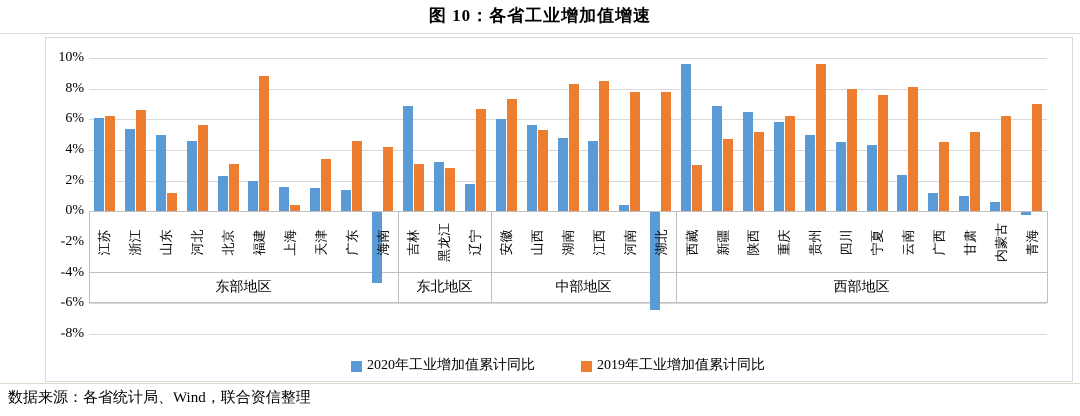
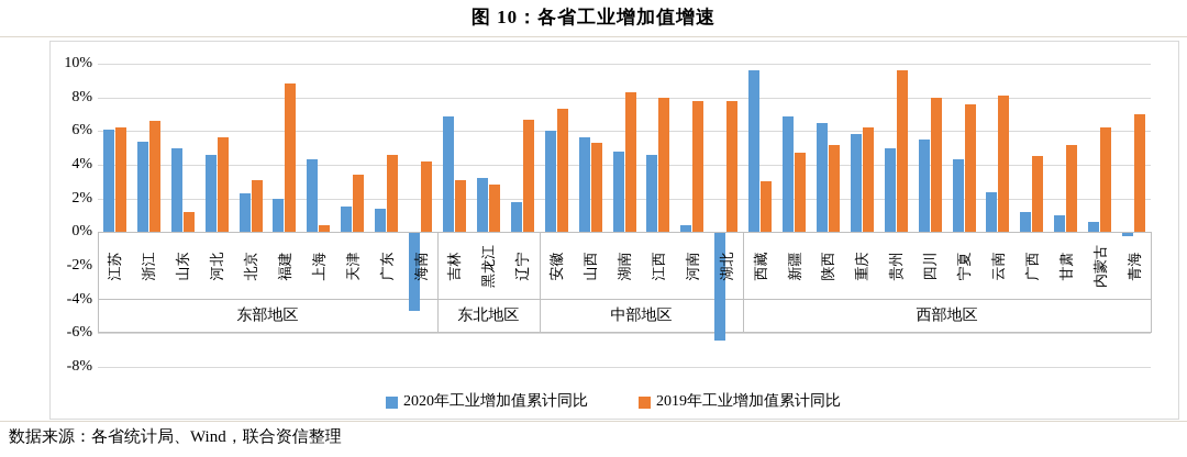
2020年工业增加值累计同比/上海: 1.6% -> 4.3%
2019年工业增加值累计同比/江西: 8.5% -> 8.0%
2020年工业增加值累计同比/四川: 4.5% -> 5.5%
